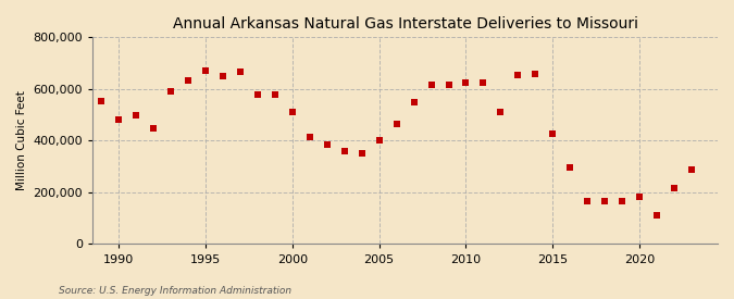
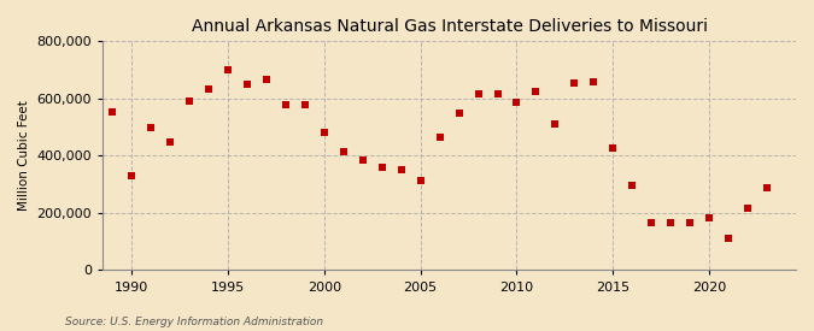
1990: 480,000 -> 330,000
1995: 670,000 -> 700,000
2000: 510,000 -> 480,000
2005: 400,000 -> 315,000
2010: 625,000 -> 585,000
